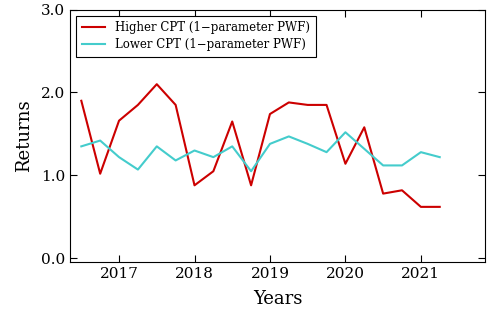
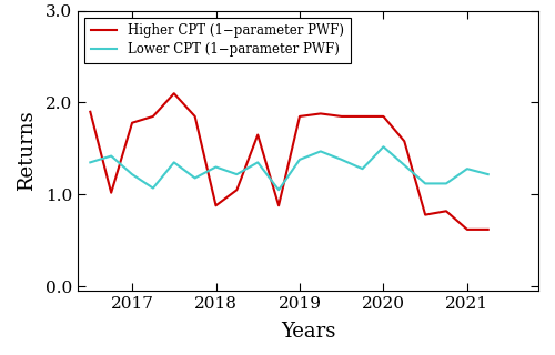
Higher CPT (1−parameter PWF)/2017: 1.66 -> 1.78
Higher CPT (1−parameter PWF)/2019: 1.74 -> 1.85
Higher CPT (1−parameter PWF)/2020: 1.14 -> 1.85
